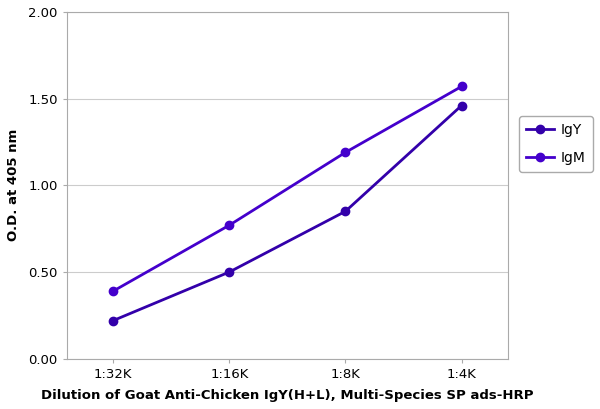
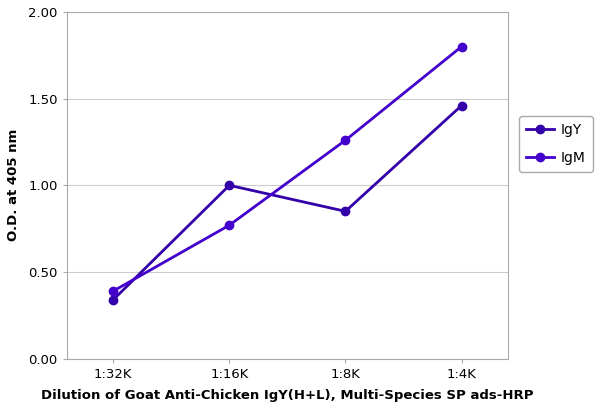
IgY/1:32K: 0.22 -> 0.34
IgY/1:16K: 0.50 -> 1.00
IgM/1:8K: 1.19 -> 1.26
IgM/1:4K: 1.57 -> 1.80
